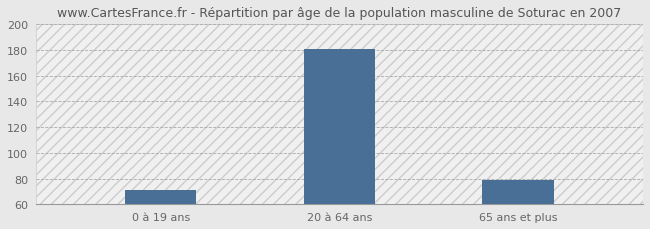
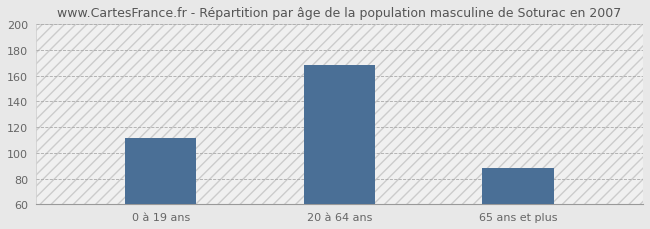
0 à 19 ans: 71 -> 112
20 à 64 ans: 181 -> 168
65 ans et plus: 79 -> 88
